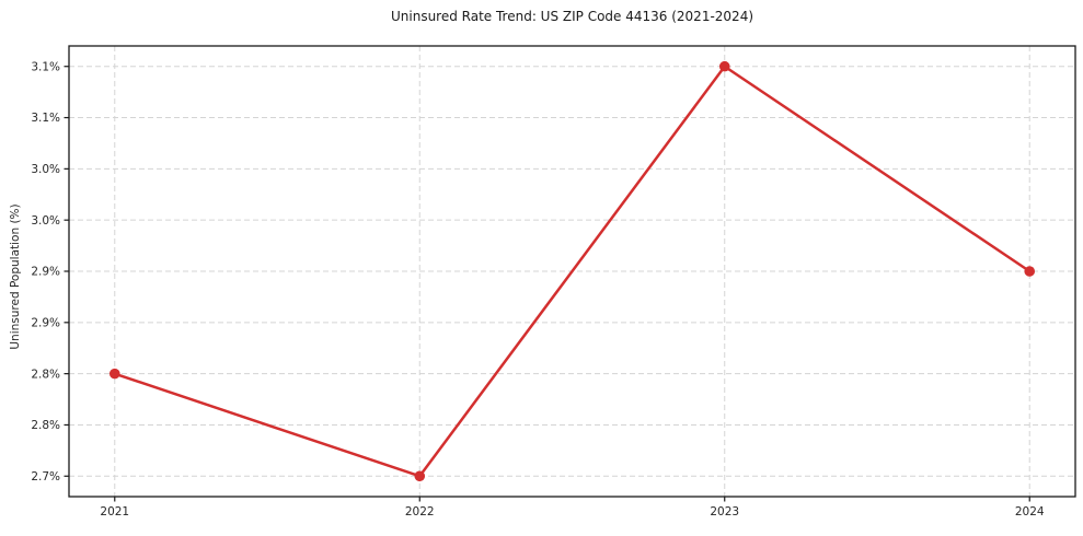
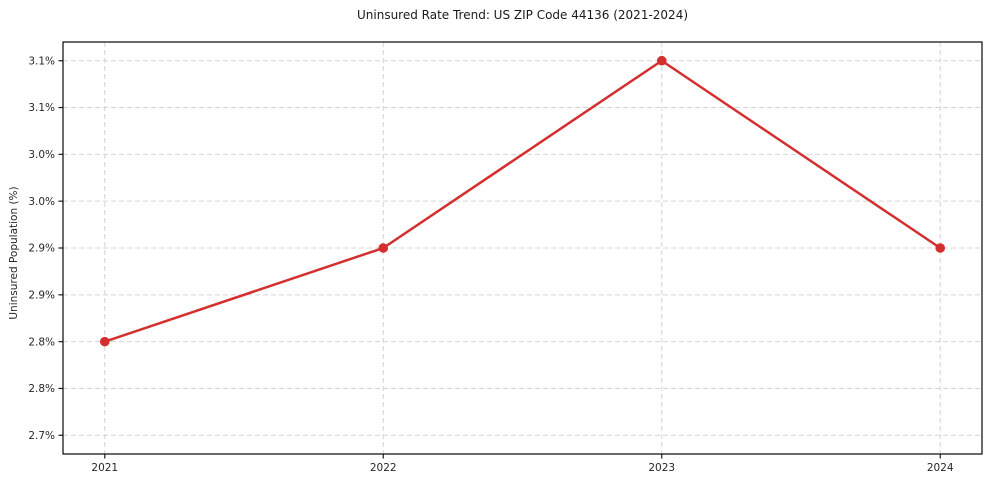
2022: 2.7% -> 2.9%
